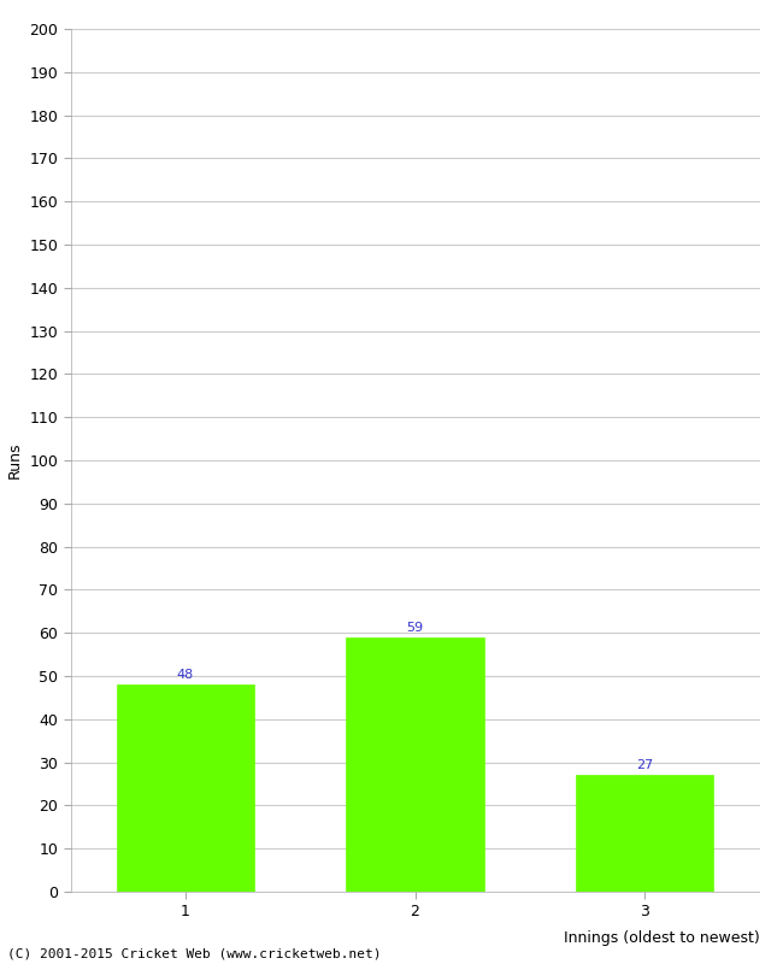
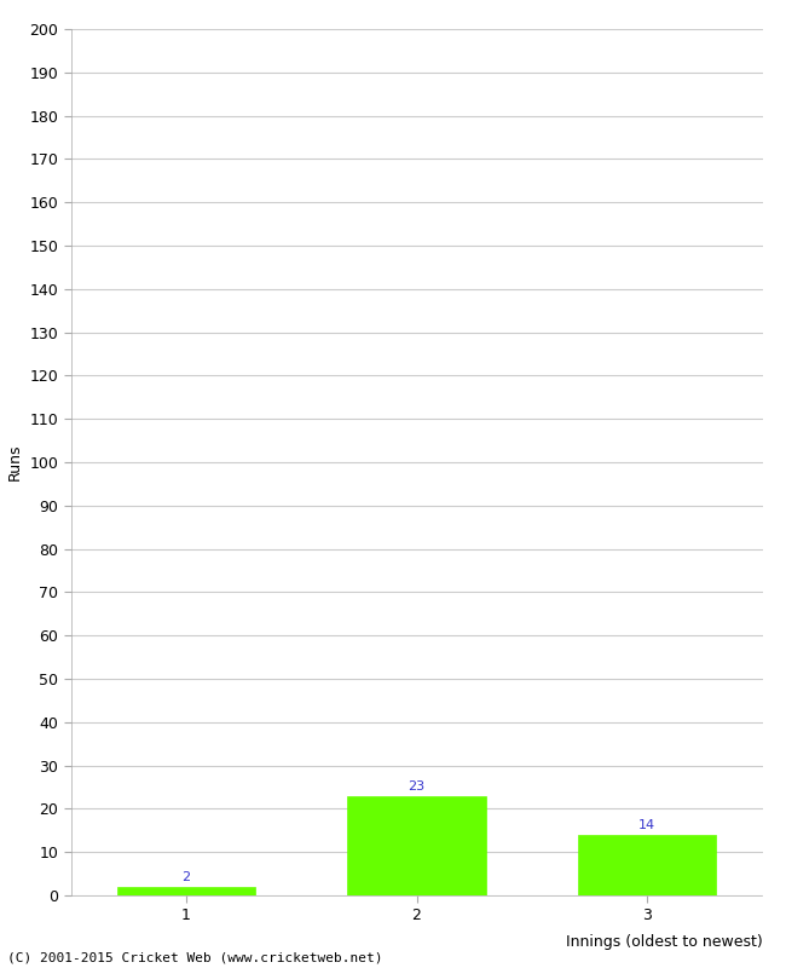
1: 48 -> 2
2: 59 -> 23
3: 27 -> 14
